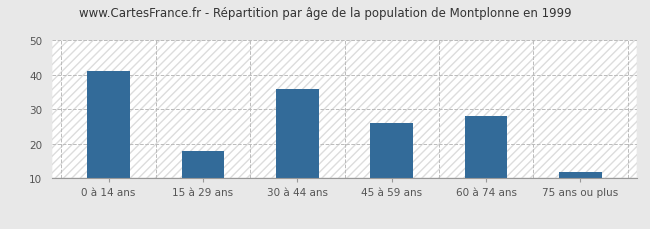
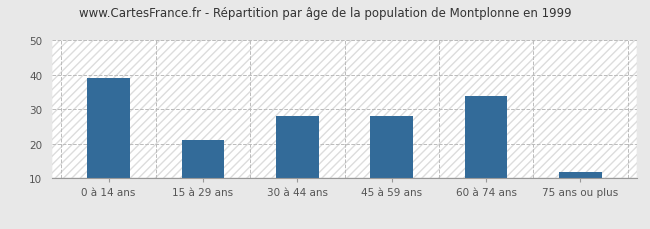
0 à 14 ans: 41 -> 39
15 à 29 ans: 18 -> 21
30 à 44 ans: 36 -> 28
45 à 59 ans: 26 -> 28
60 à 74 ans: 28 -> 34
